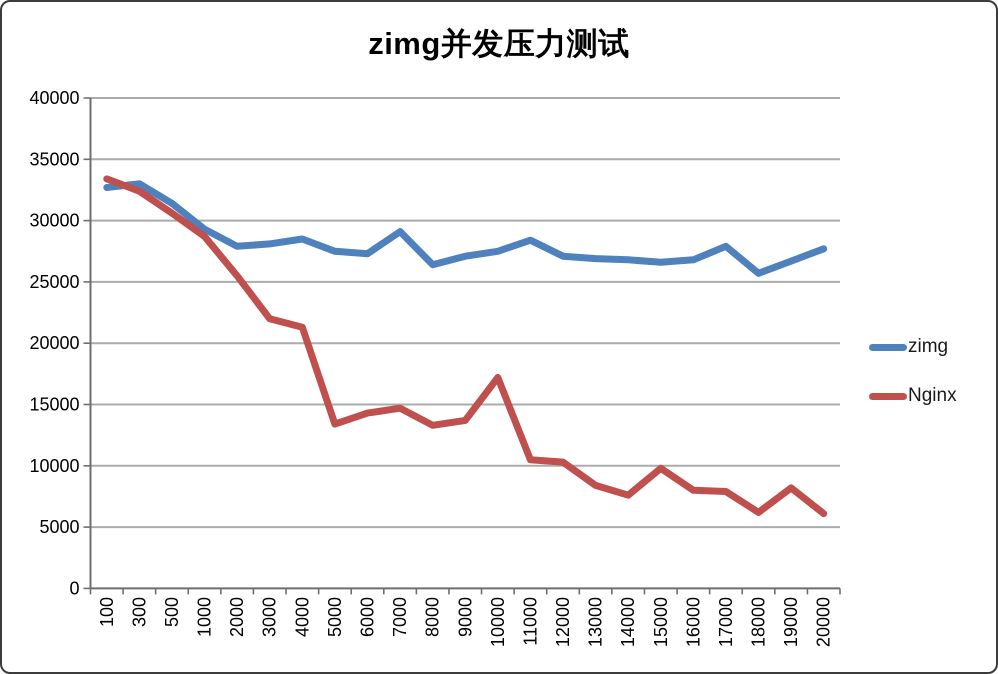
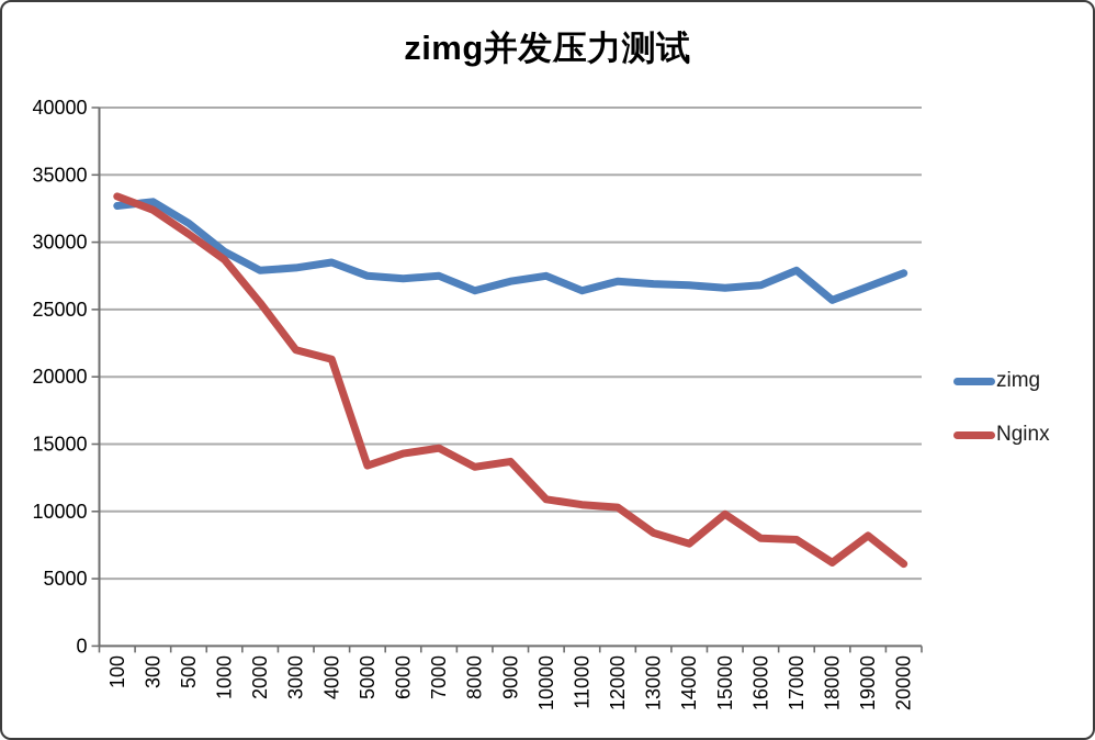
zimg/7000: 29100 -> 27500
Nginx/10000: 17200 -> 10900
zimg/11000: 28400 -> 26400
